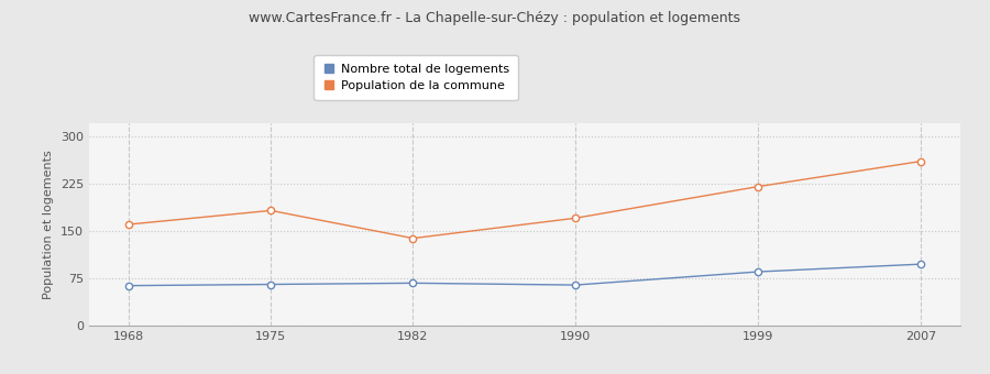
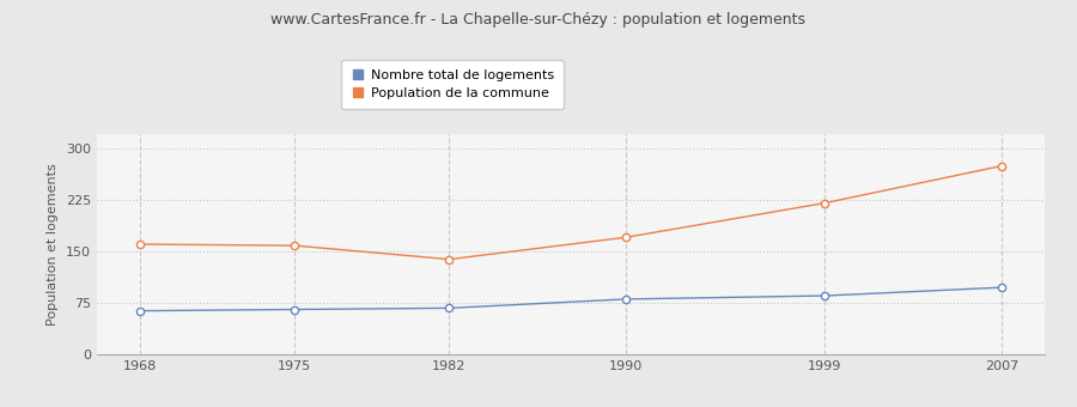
Population de la commune/1975: 182 -> 158
Nombre total de logements/1990: 64 -> 80
Population de la commune/2007: 260 -> 274
